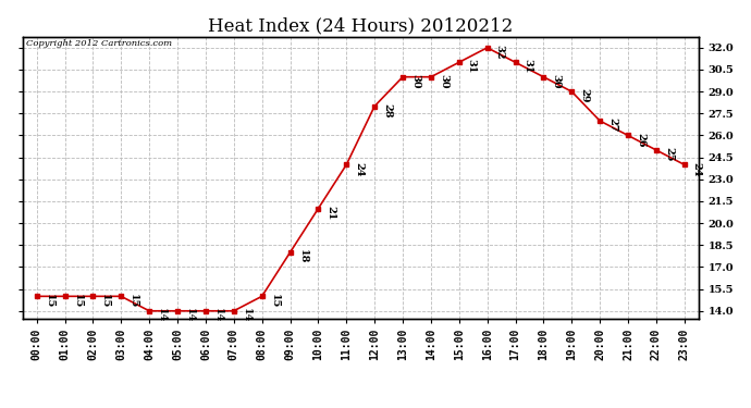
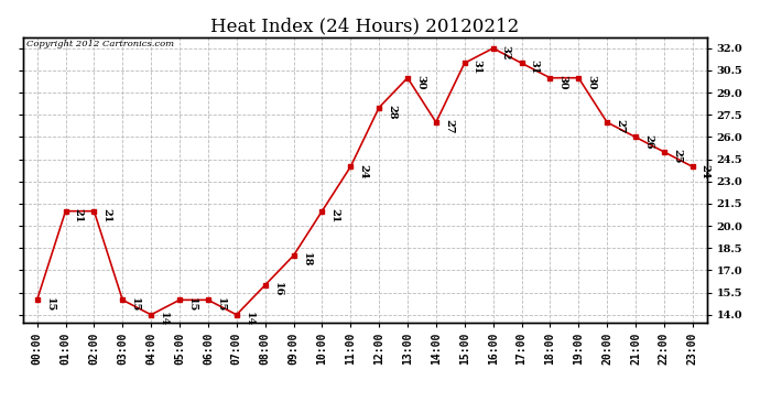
01:00: 15 -> 21
02:00: 15 -> 21
05:00: 14 -> 15
06:00: 14 -> 15
08:00: 15 -> 16
14:00: 30 -> 27
19:00: 29 -> 30
